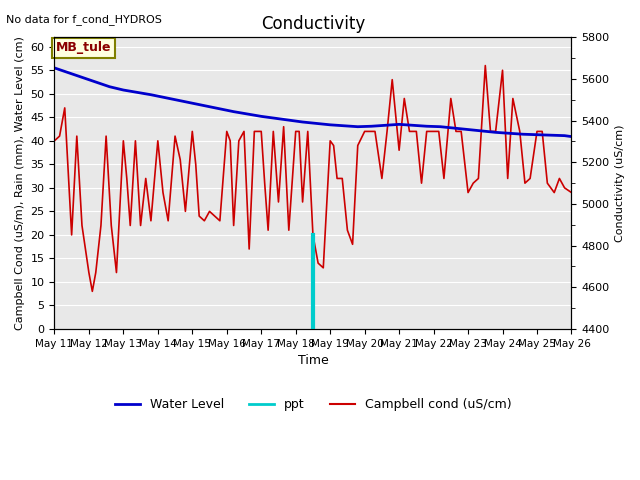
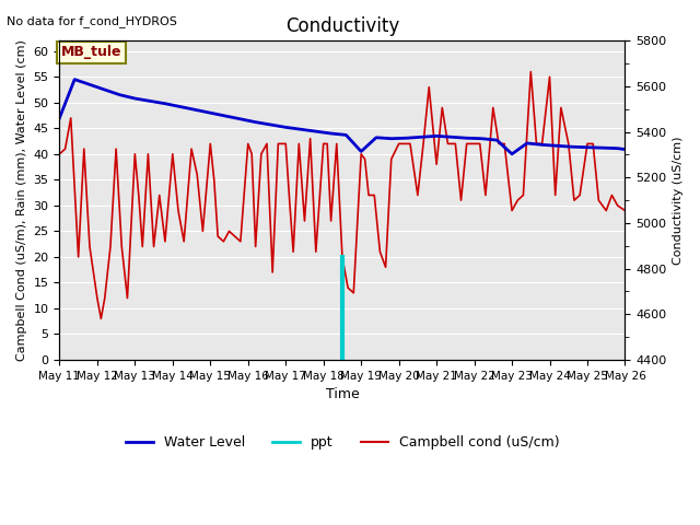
Water Level/May 11: 55.5 -> 47.0
Water Level/May 19: 43.4 -> 40.5
Water Level/May 23: 42.4 -> 40.0
